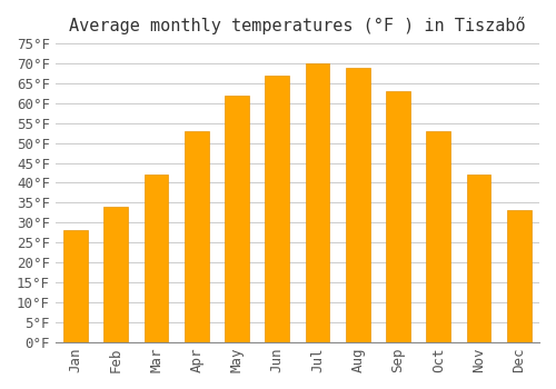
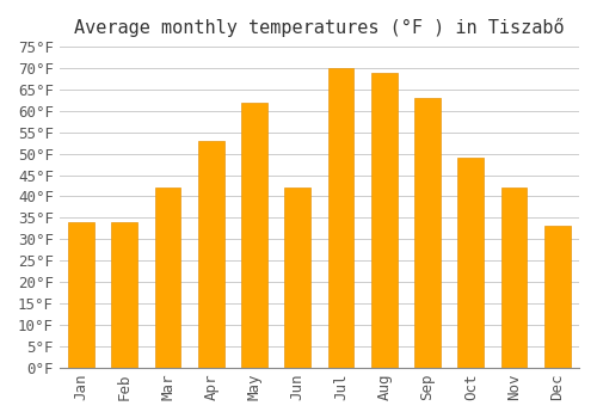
Jan: 28°F -> 34°F
Jun: 67°F -> 42°F
Oct: 53°F -> 49°F
